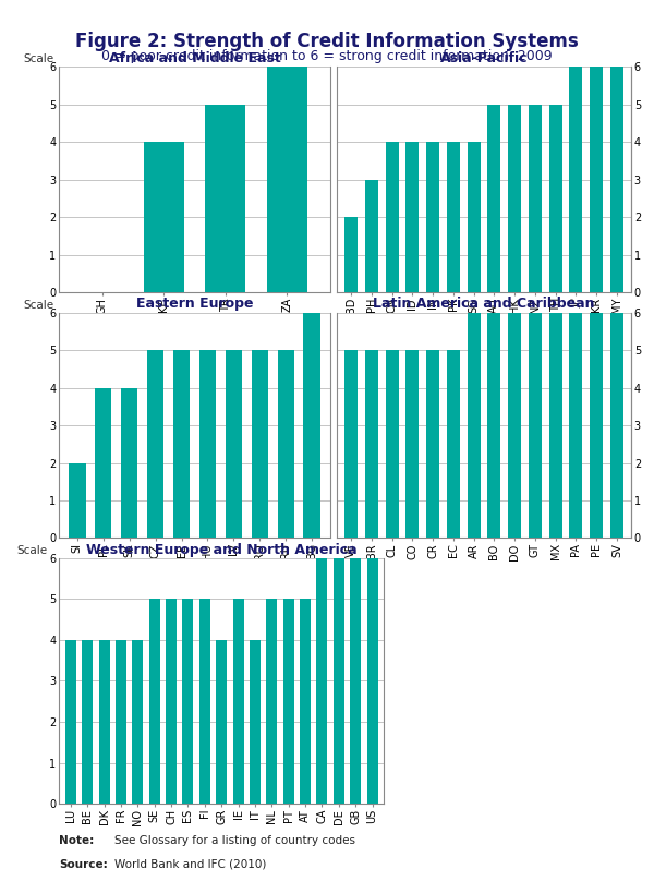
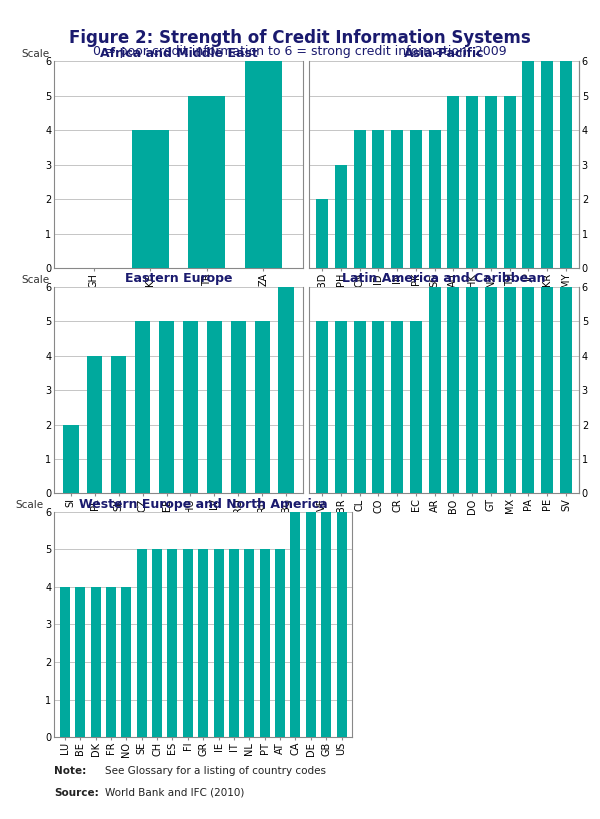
Western Europe and North America/GR: 4 -> 5
Western Europe and North America/IT: 4 -> 5
